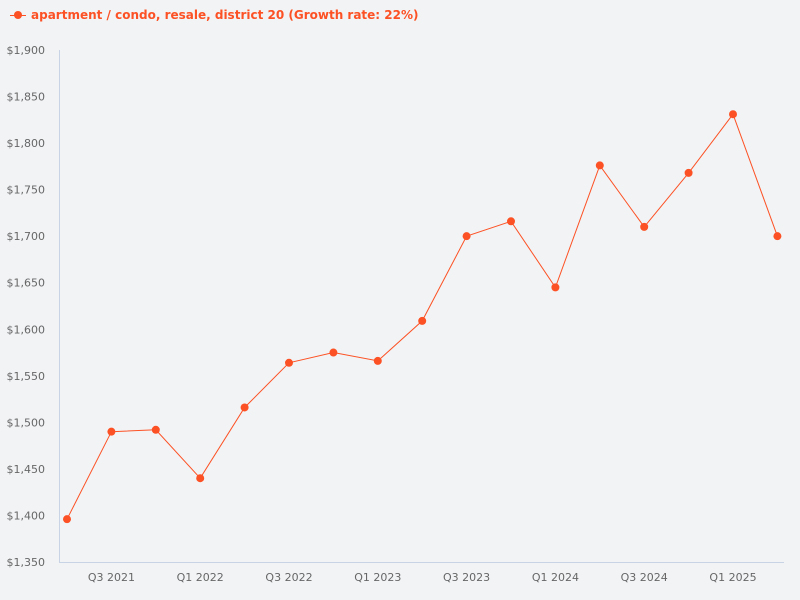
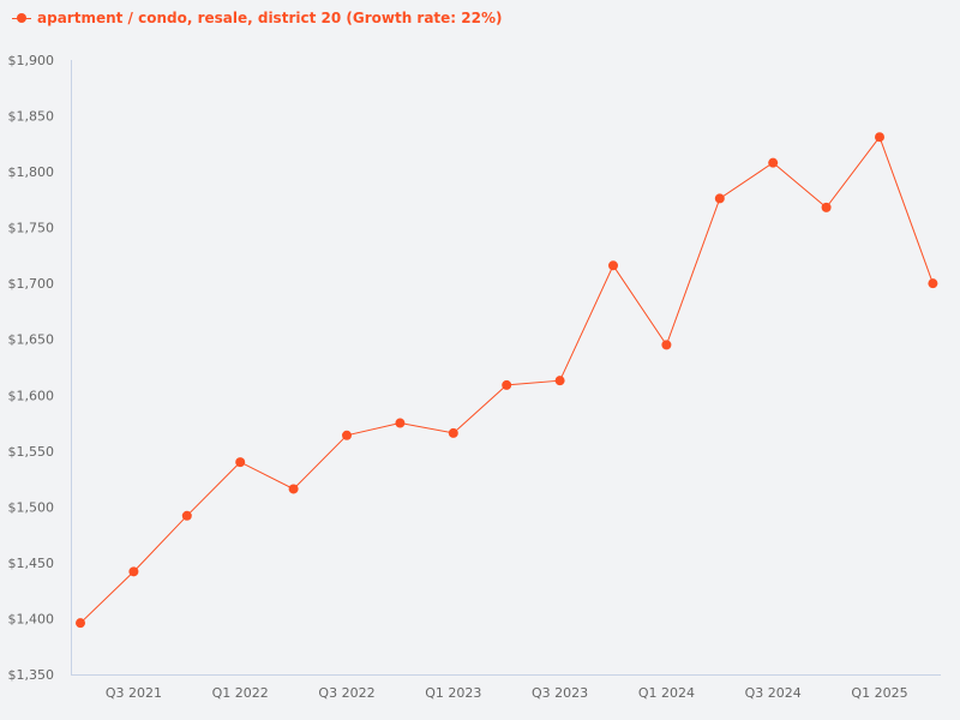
Q3 2021: $1490 -> $1440
Q1 2022: $1440 -> $1540
Q3 2023: $1700 -> $1610
Q3 2024: $1710 -> $1810
